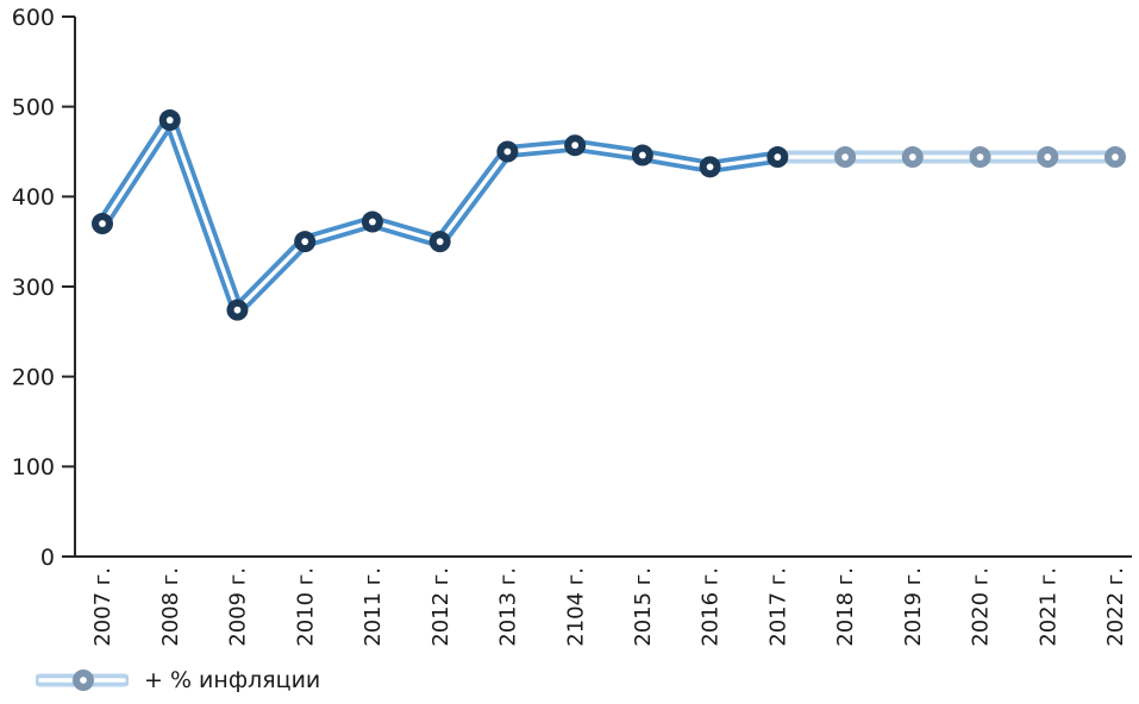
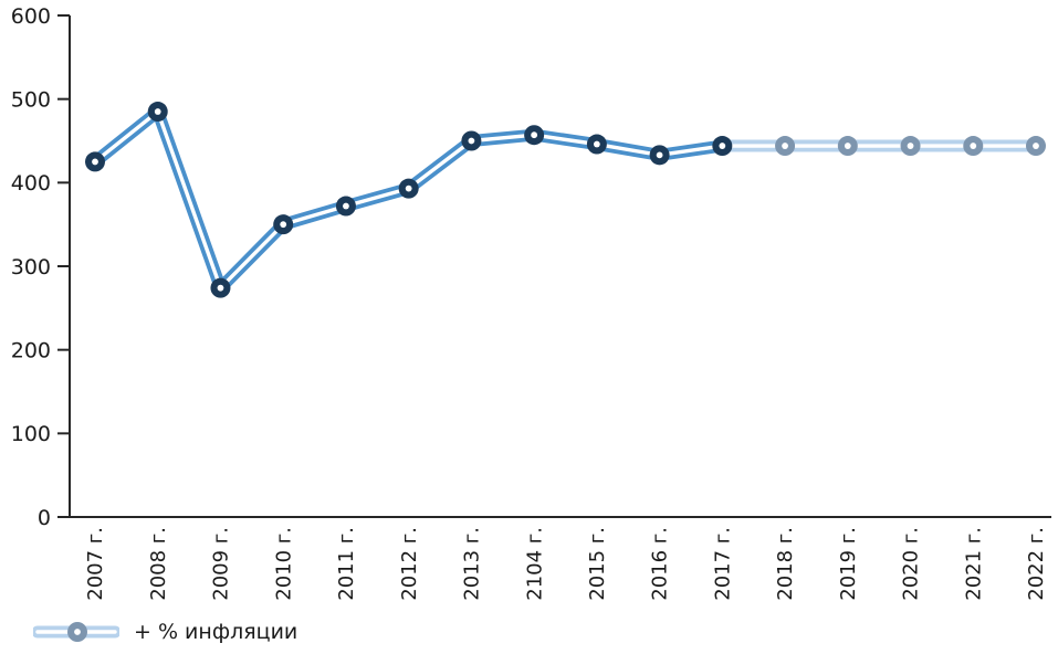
2007 г.: 370 -> 420
2012 г.: 350 -> 390
